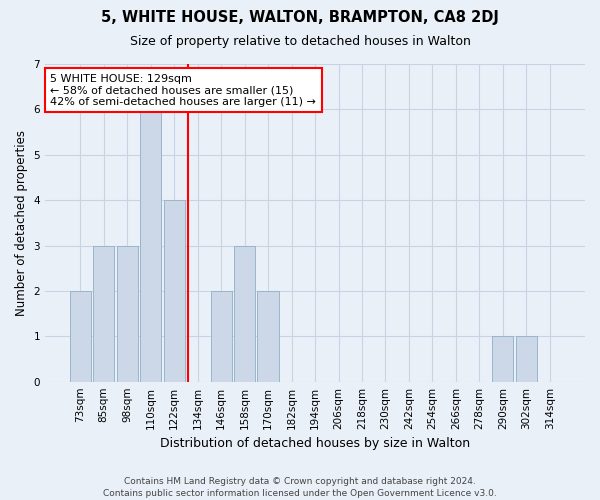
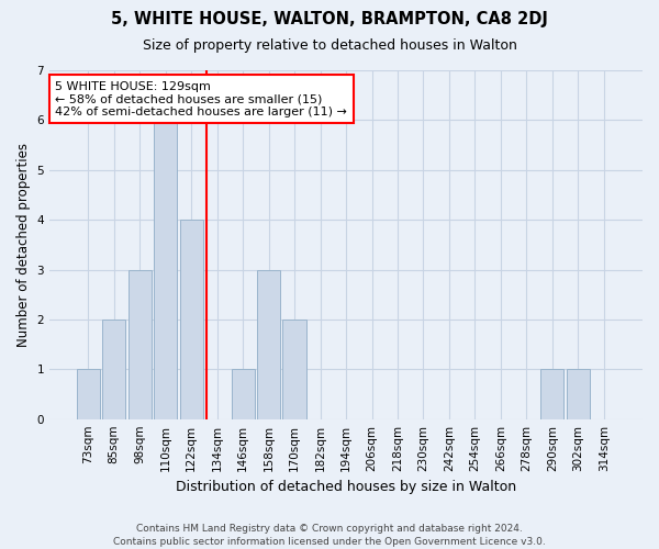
73sqm: 2 -> 1
85sqm: 3 -> 2
146sqm: 2 -> 1
